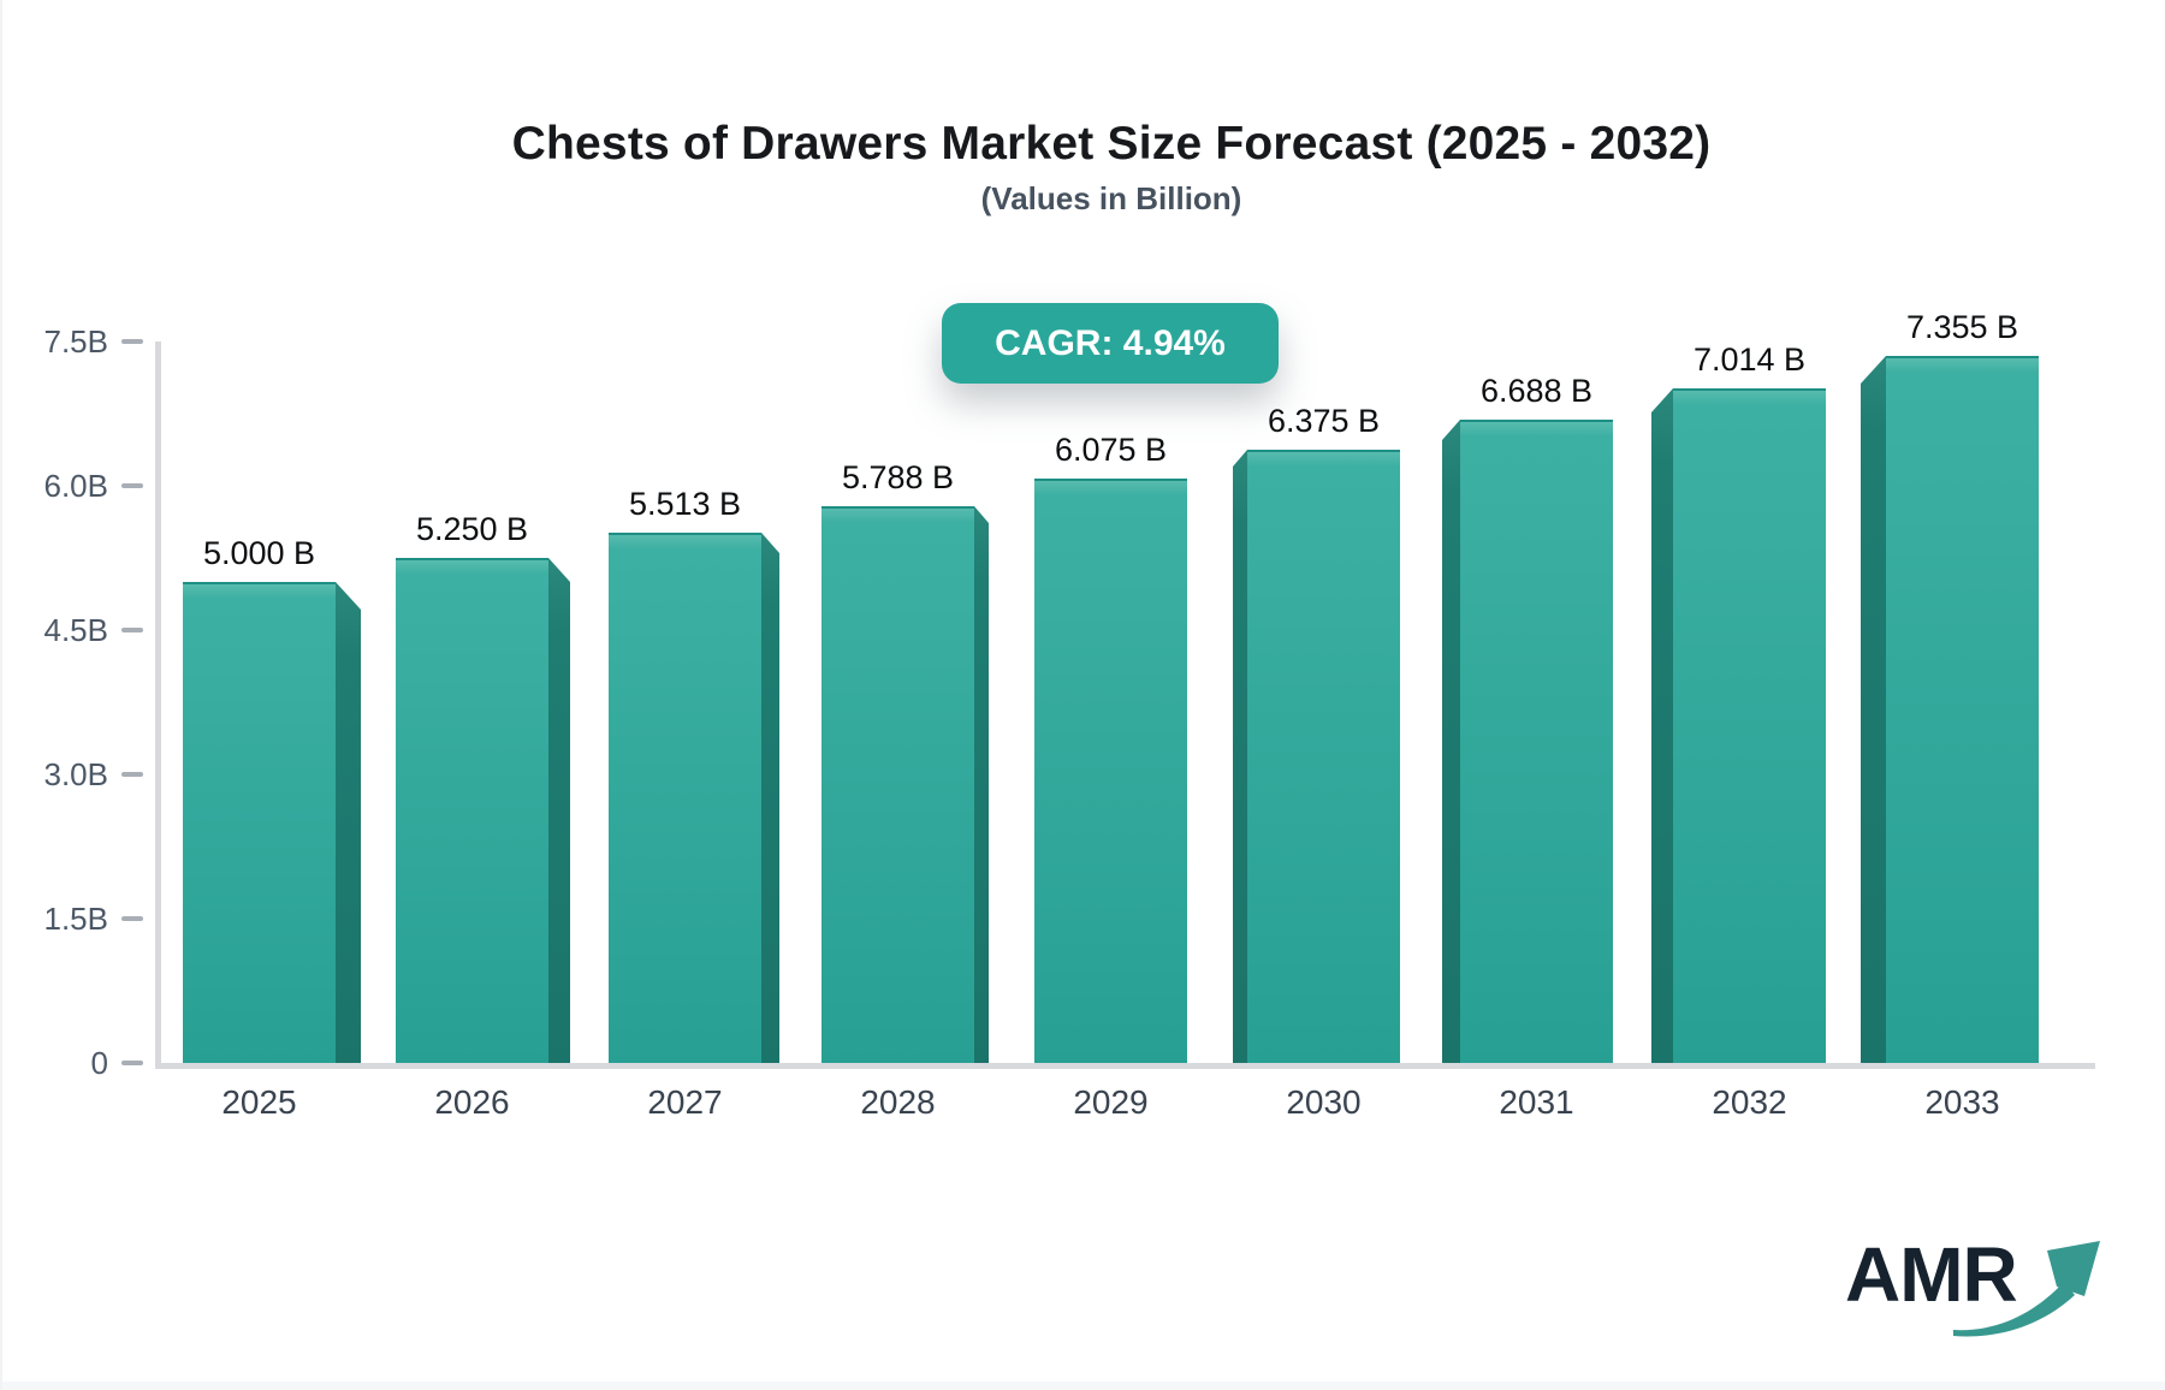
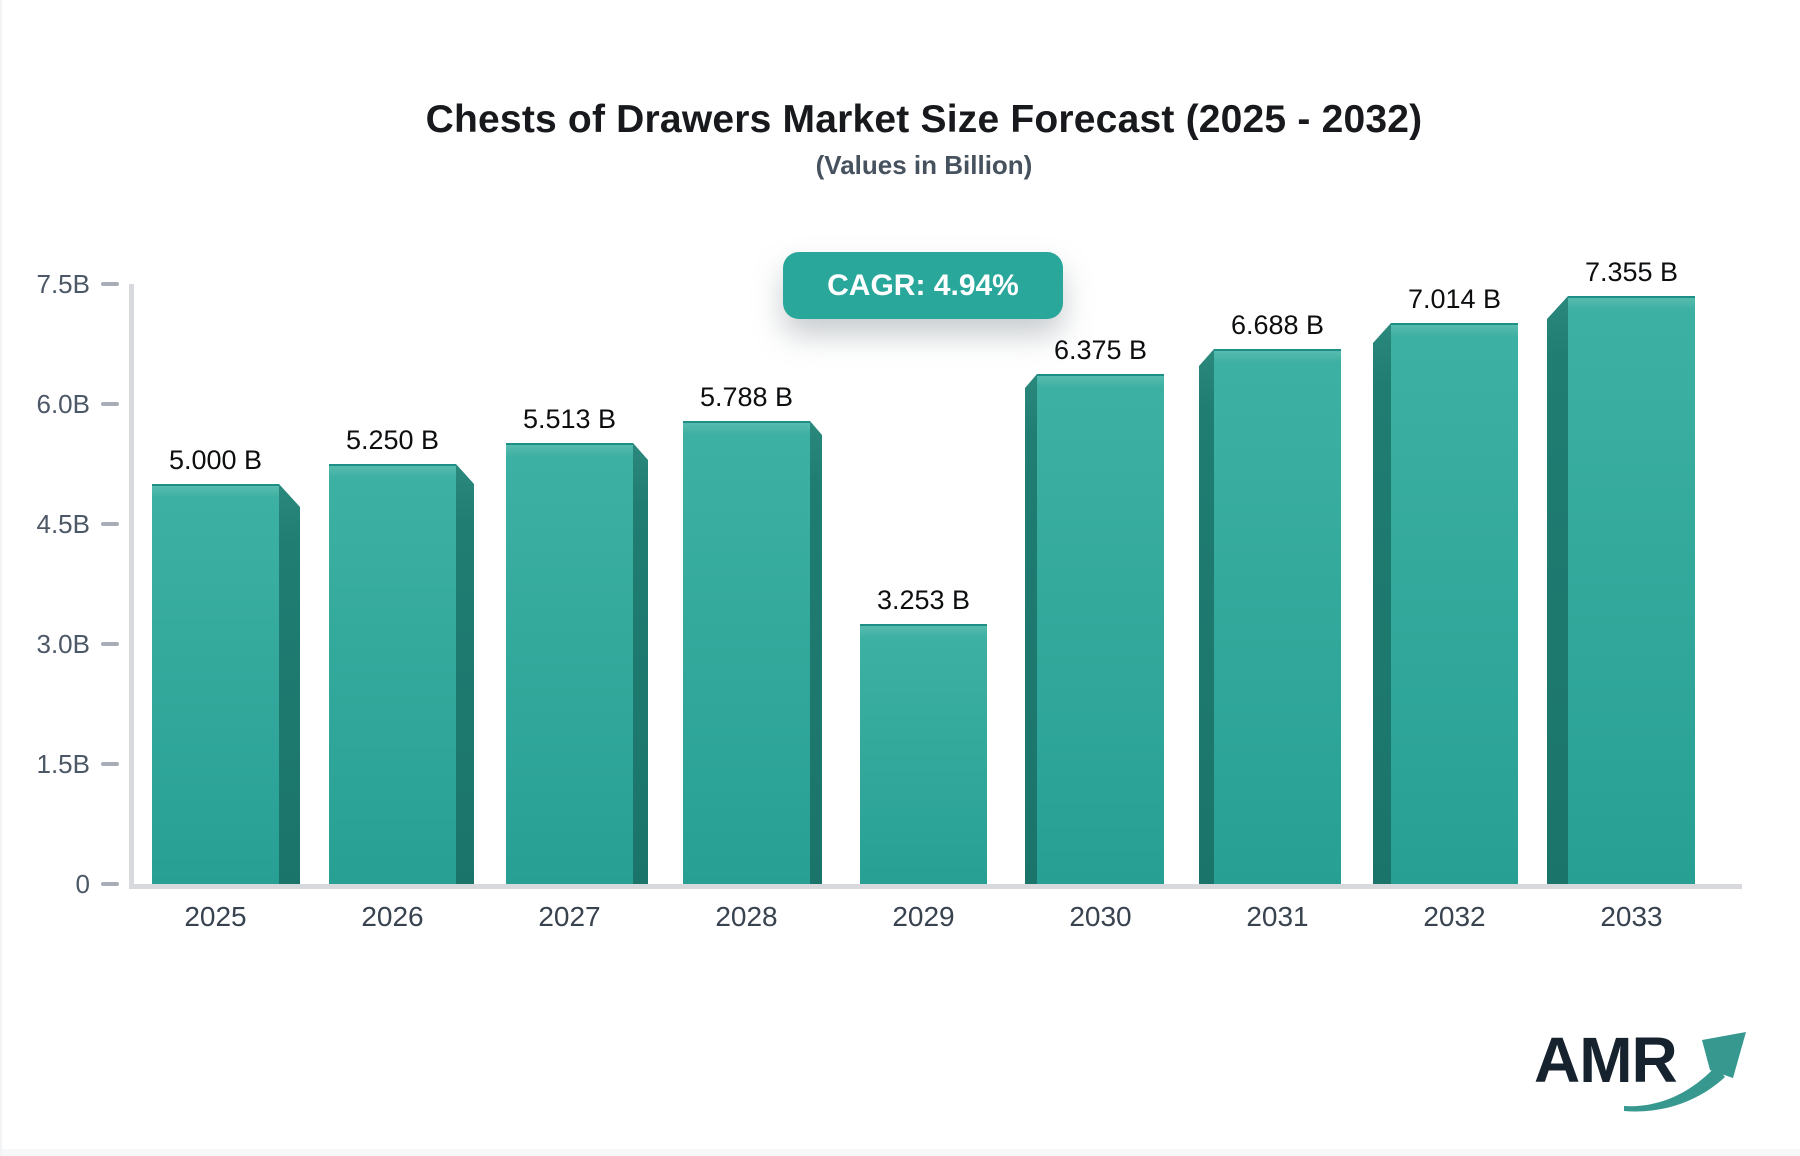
2029: 6.075 -> 3.253
